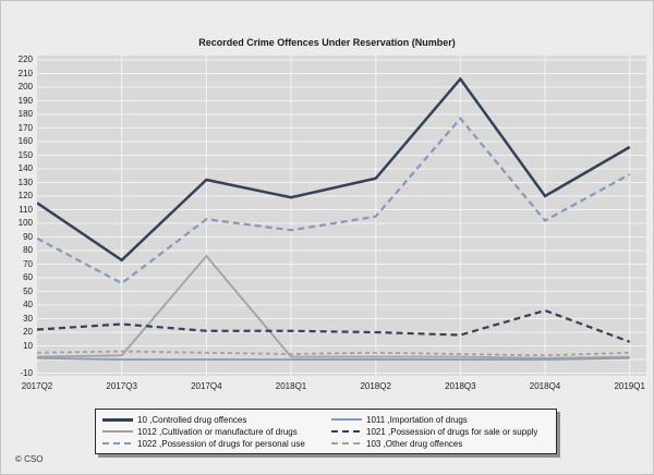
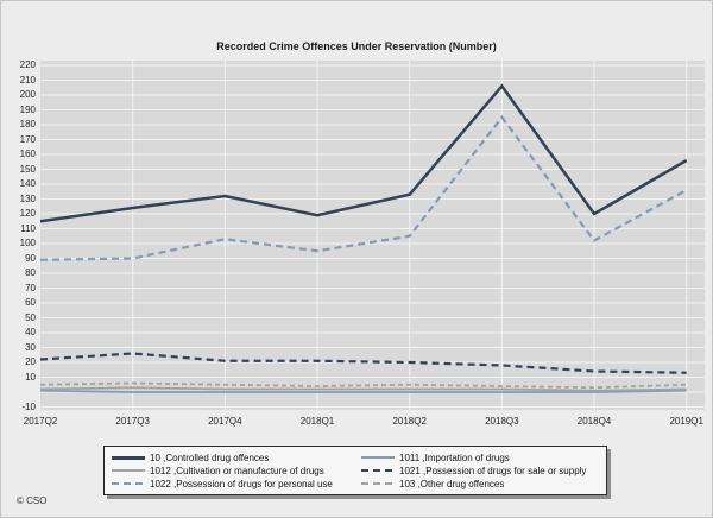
10 ,Controlled drug offences/2017Q3: 73 -> 124
1022 ,Possession of drugs for personal use/2017Q3: 56 -> 90
1012 ,Cultivation or manufacture of drugs/2017Q4: 76 -> 2
1022 ,Possession of drugs for personal use/2018Q3: 177 -> 185
1021 ,Possession of drugs for sale or supply/2018Q4: 36 -> 14
